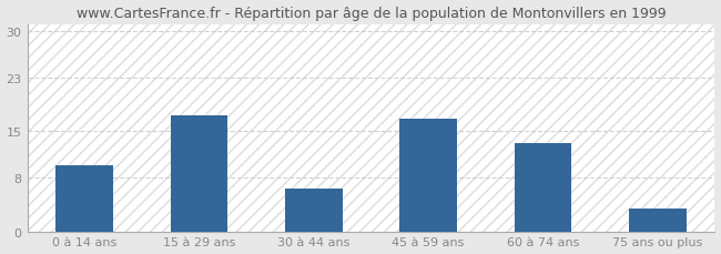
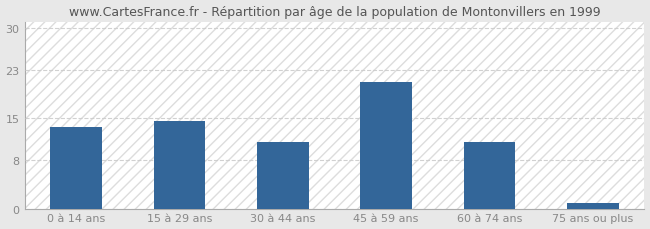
0 à 14 ans: 9.8 -> 13.5
15 à 29 ans: 17.4 -> 14.5
30 à 44 ans: 6.4 -> 11.0
45 à 59 ans: 16.8 -> 21.0
60 à 74 ans: 13.2 -> 11.0
75 ans ou plus: 3.4 -> 1.0
